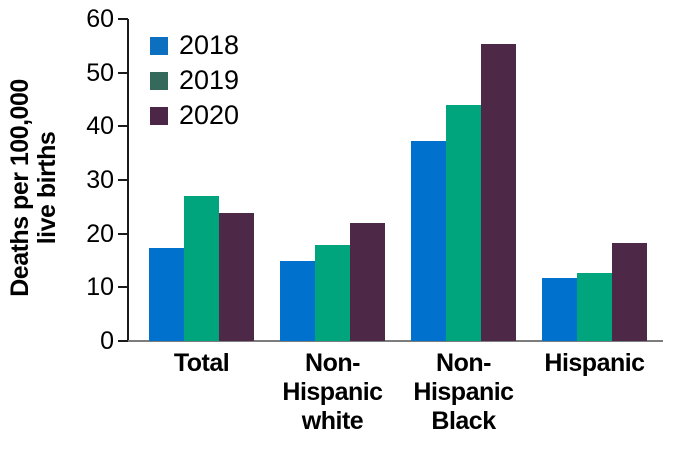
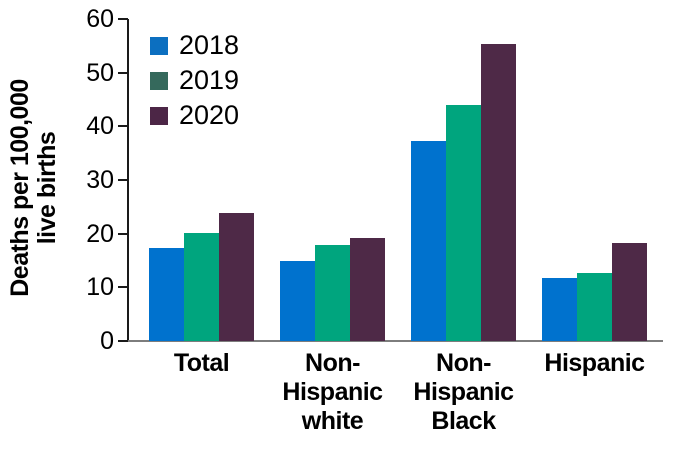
2019/Total: 27 -> 20
2020/Non- Hispanic white: 22 -> 19
